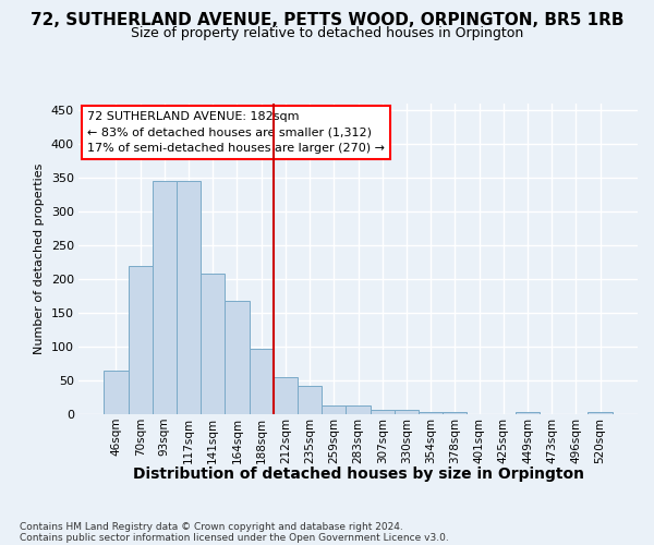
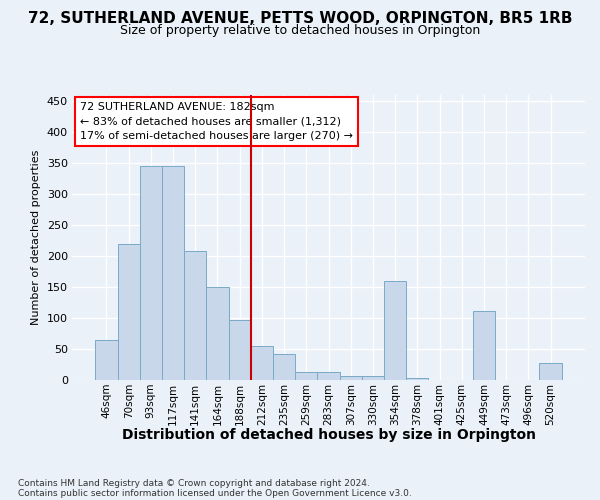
164sqm: 168 -> 150
354sqm: 4 -> 160
449sqm: 4 -> 112
520sqm: 4 -> 28
